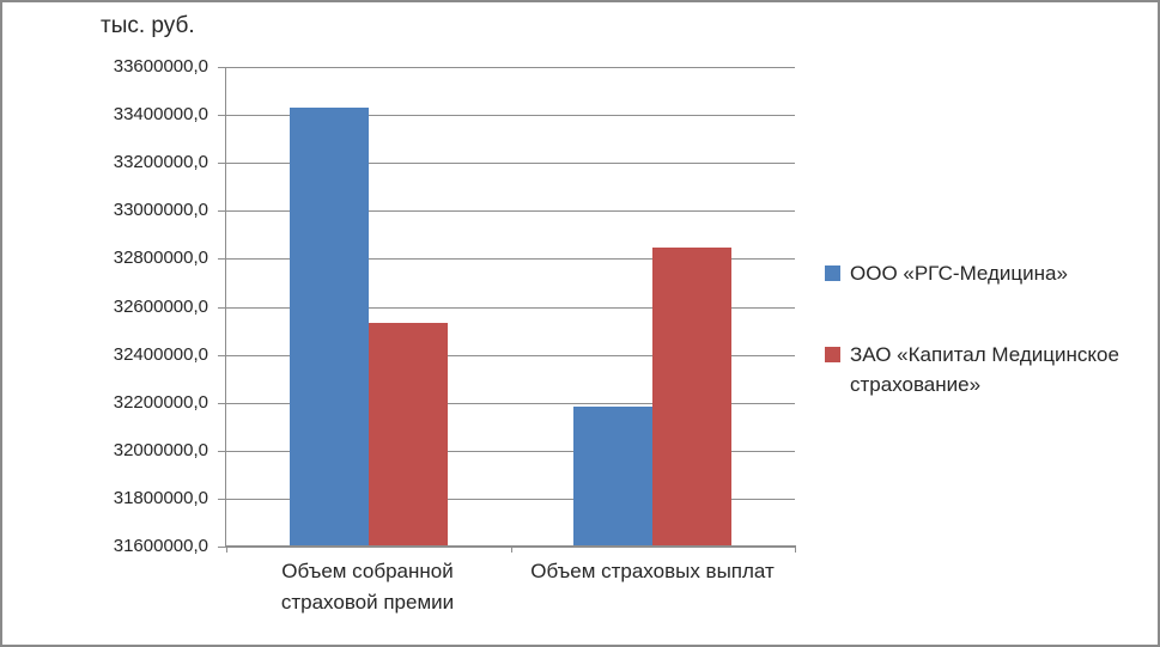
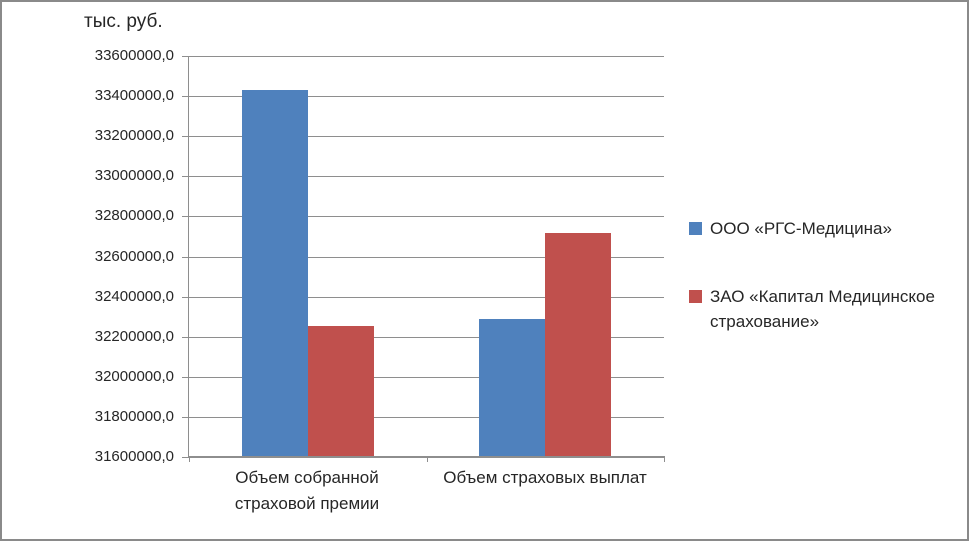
ЗАО «Капитал Медицинское страхование»/Объем собранной страховой премии: 32530000 -> 32250000
ООО «РГС-Медицина»/Объем страховых выплат: 32180000 -> 32280000
ЗАО «Капитал Медицинское страхование»/Объем страховых выплат: 32840000 -> 32710000
